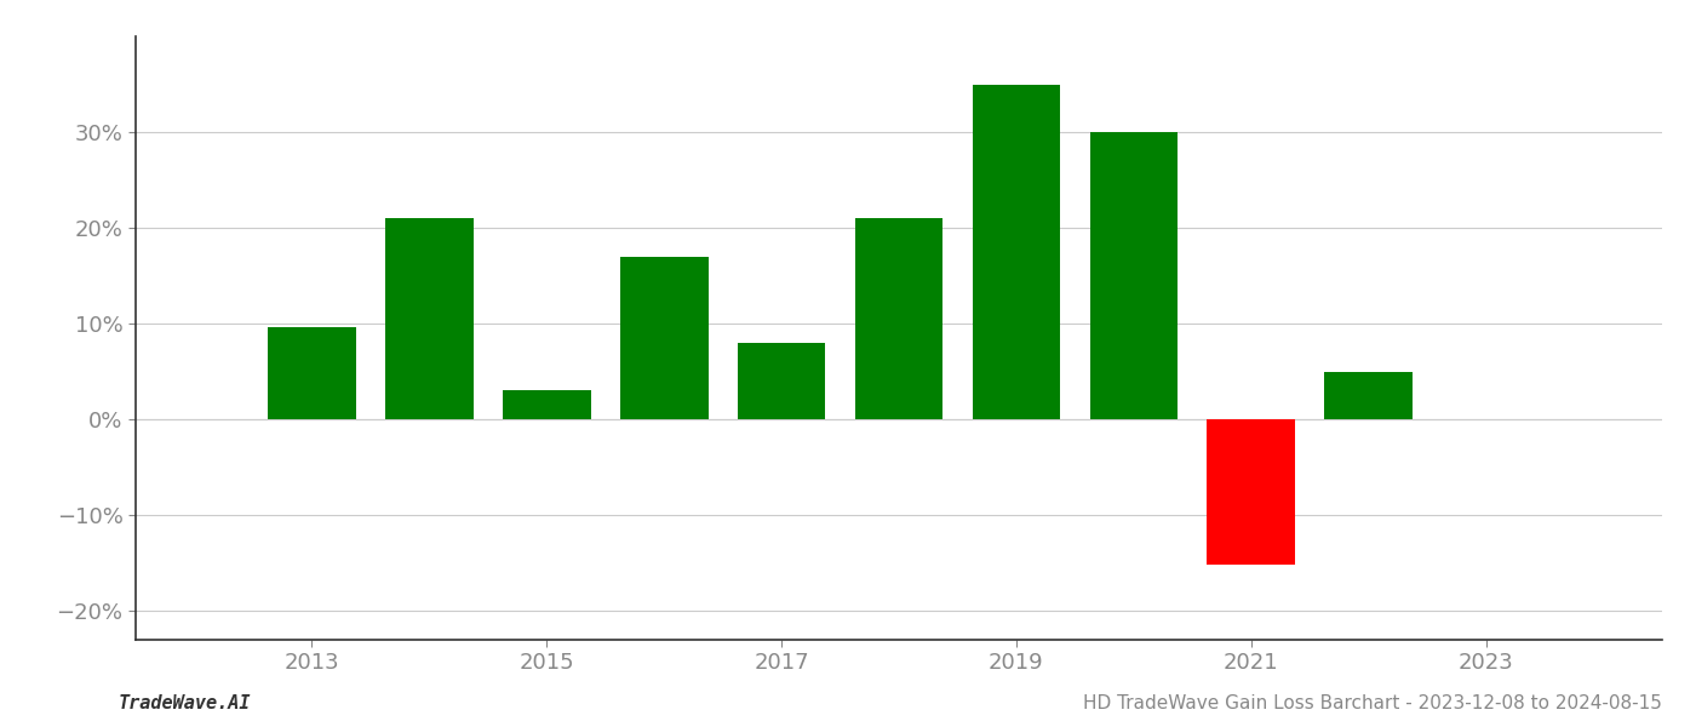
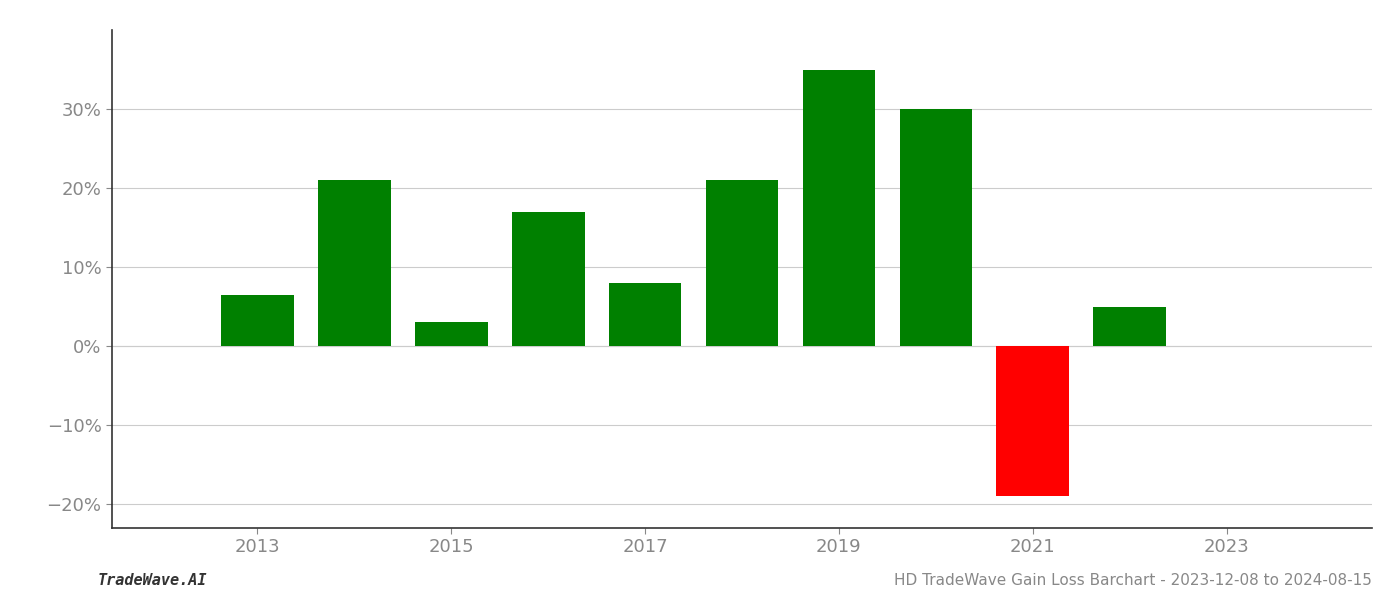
2013: 9.6% -> 6.5%
2021: -15.2% -> -19.0%
